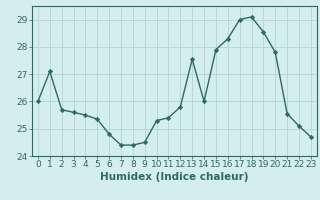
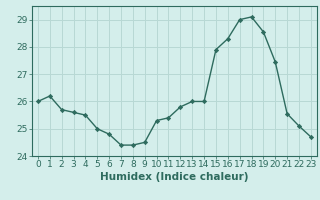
1: 27.10 -> 26.20
5: 25.35 -> 25.00
13: 27.55 -> 26.00
20: 27.80 -> 27.45
